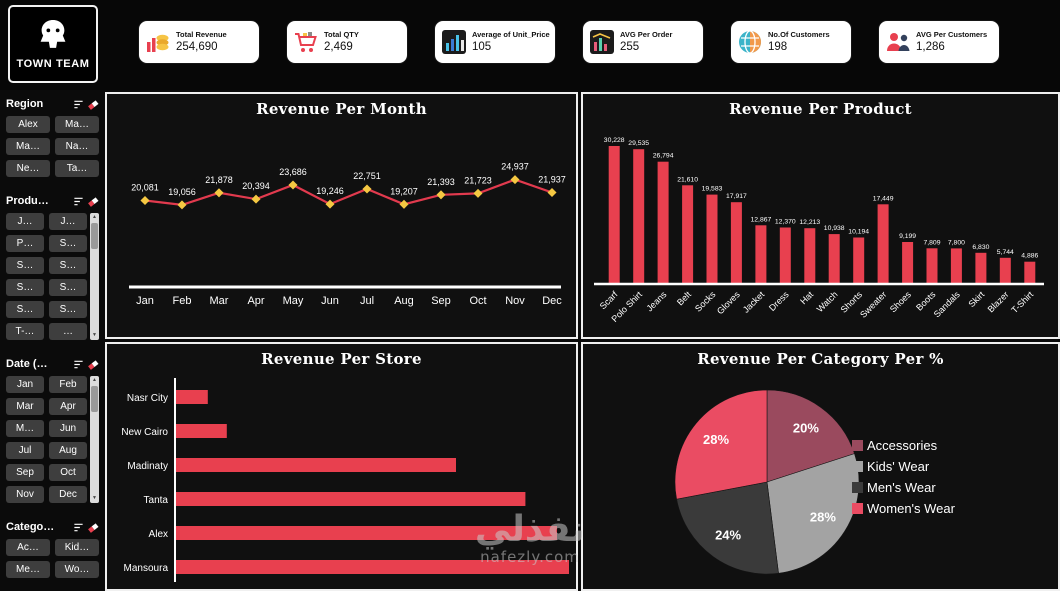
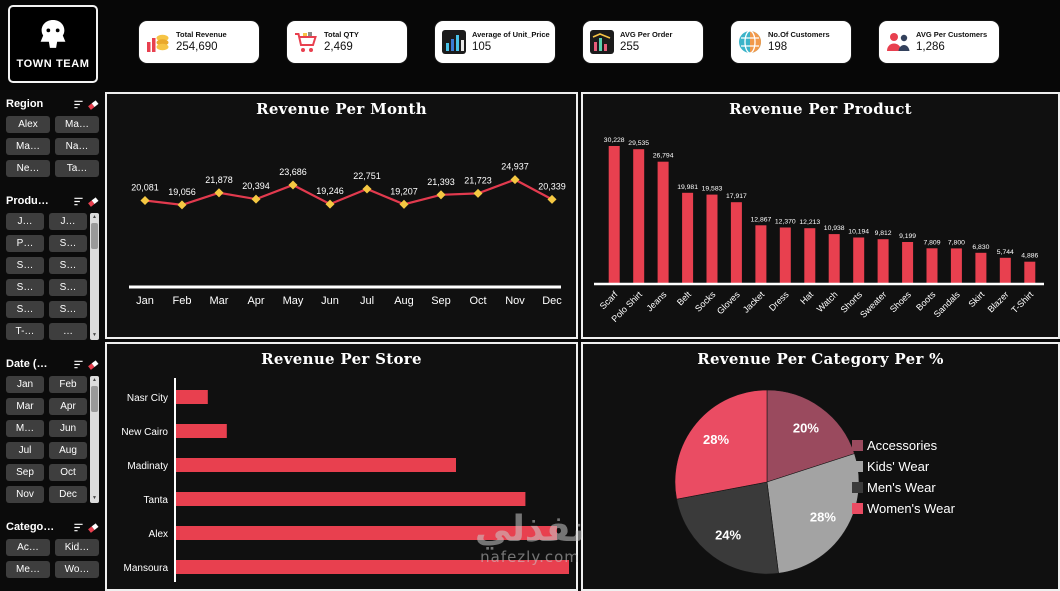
Revenue Per Month/Dec: 21,937 -> 20,339
Revenue Per Product/Belt: 21,610 -> 19,981
Revenue Per Product/Sweater: 17,449 -> 9,812
